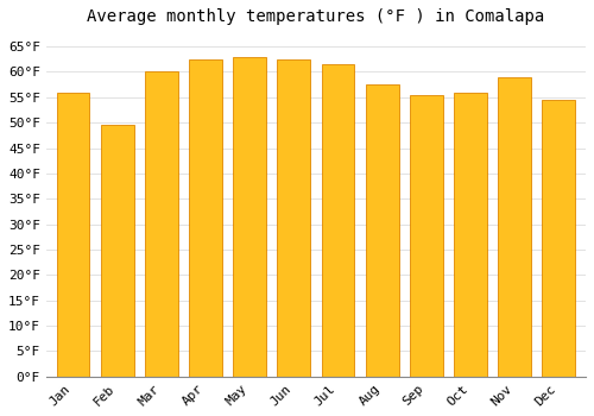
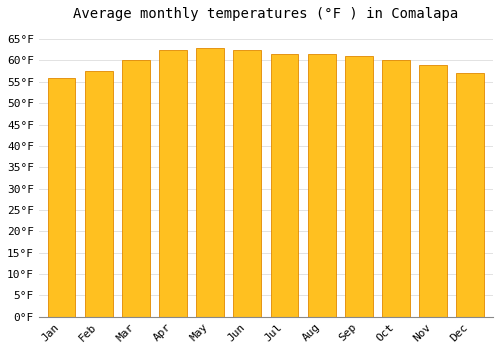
Feb: 49.5°F -> 57.5°F
Aug: 57.5°F -> 61.5°F
Sep: 55.5°F -> 61.0°F
Oct: 56.0°F -> 60.0°F
Dec: 54.5°F -> 57.0°F
